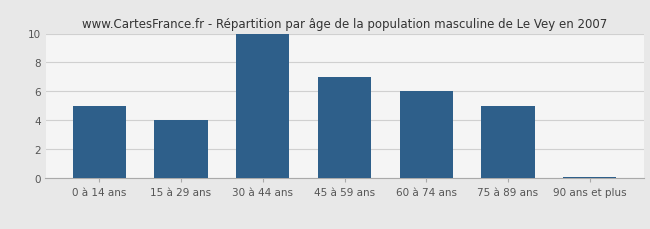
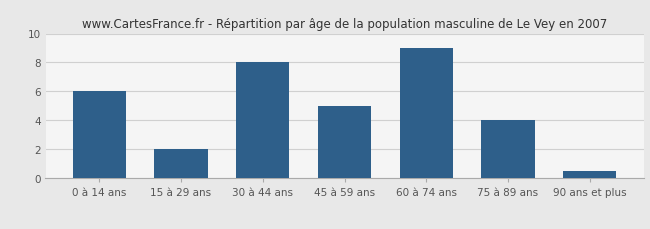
0 à 14 ans: 5.0 -> 6.0
15 à 29 ans: 4.0 -> 2.0
30 à 44 ans: 10.0 -> 8.0
45 à 59 ans: 7.0 -> 5.0
60 à 74 ans: 6.0 -> 9.0
75 à 89 ans: 5.0 -> 4.0
90 ans et plus: 0.1 -> 0.5
